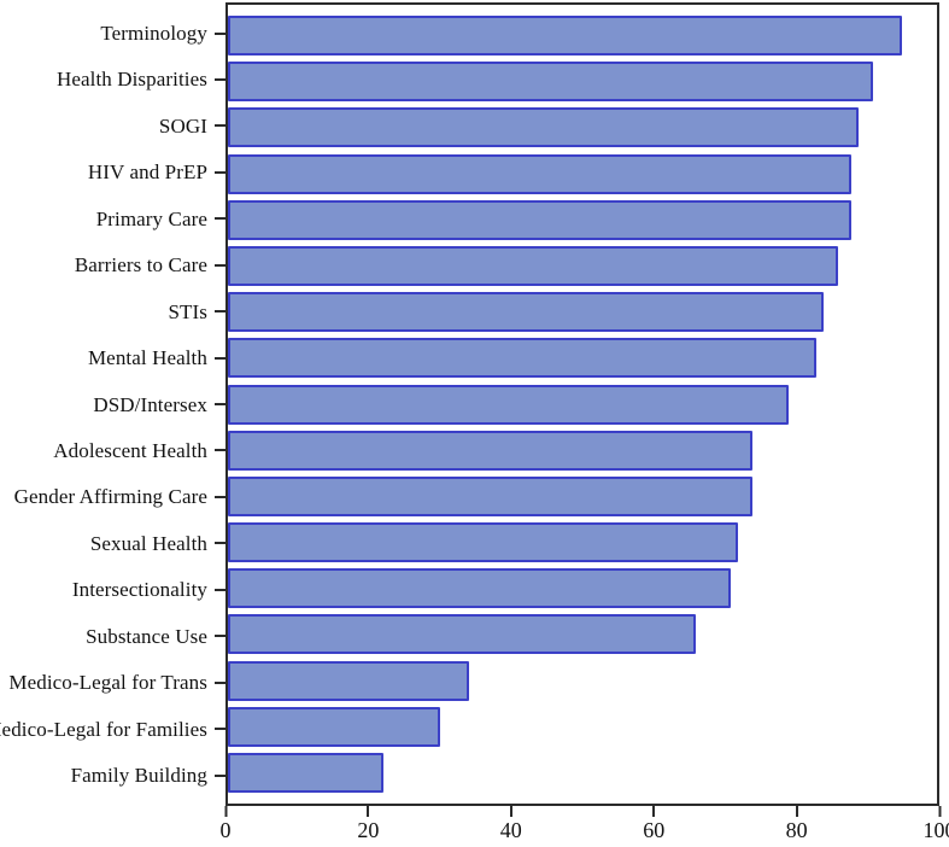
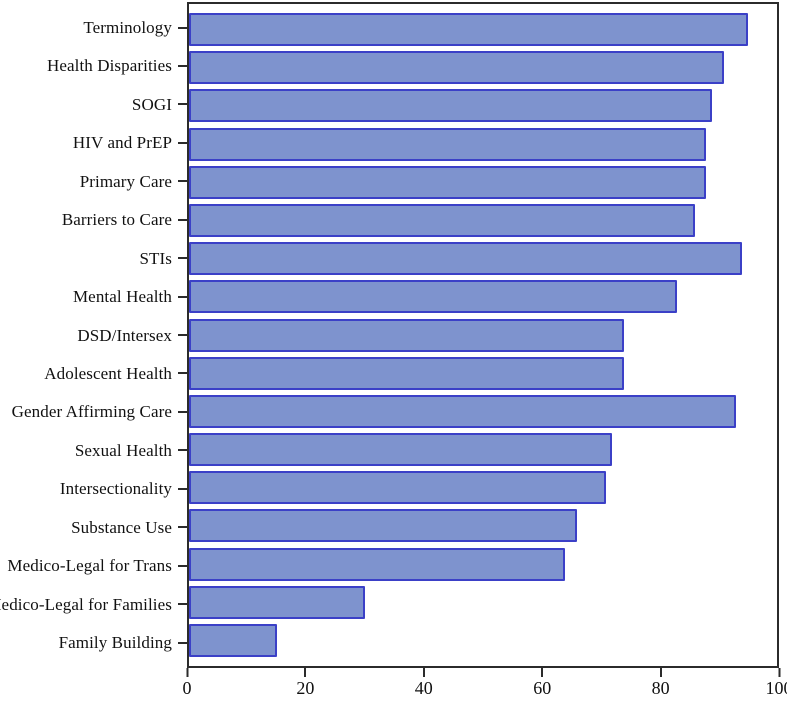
STIs: 84 -> 94
DSD/Intersex: 79 -> 74
Gender Affirming Care: 74 -> 93
Medico-Legal for Trans: 34 -> 64
Family Building: 22 -> 15
